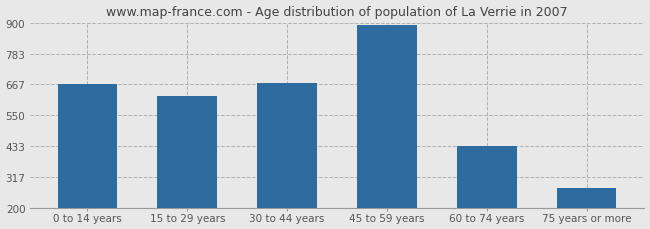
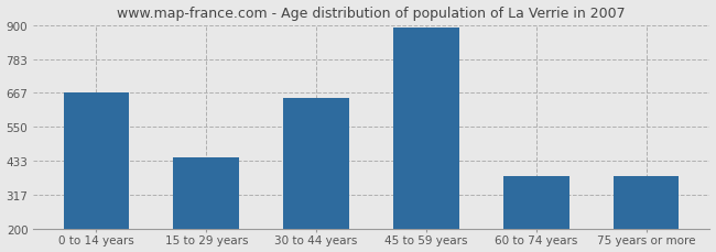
15 to 29 years: 622 -> 445
30 to 44 years: 673 -> 650
60 to 74 years: 435 -> 380
75 years or more: 275 -> 380
